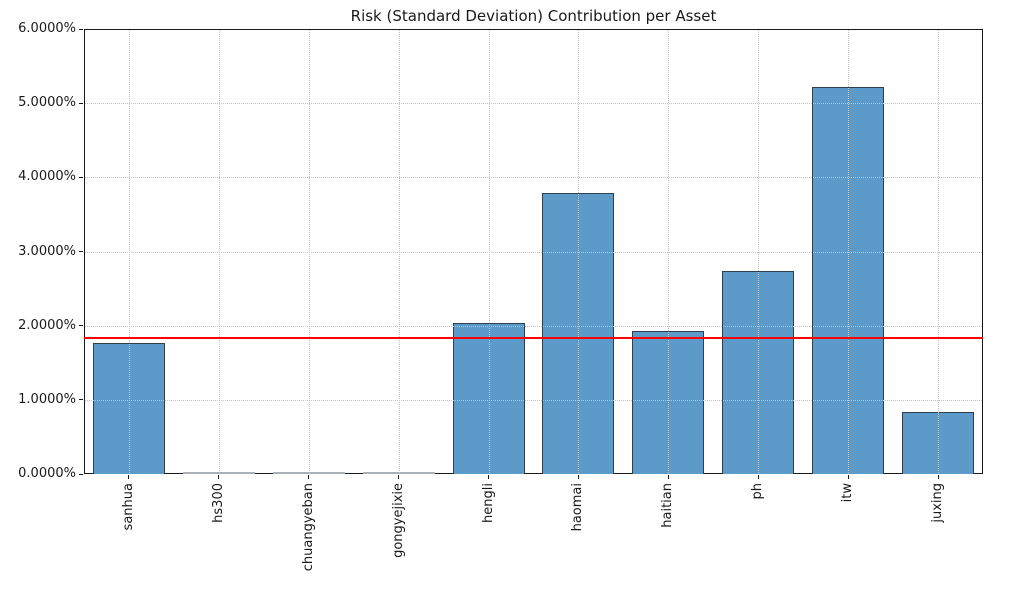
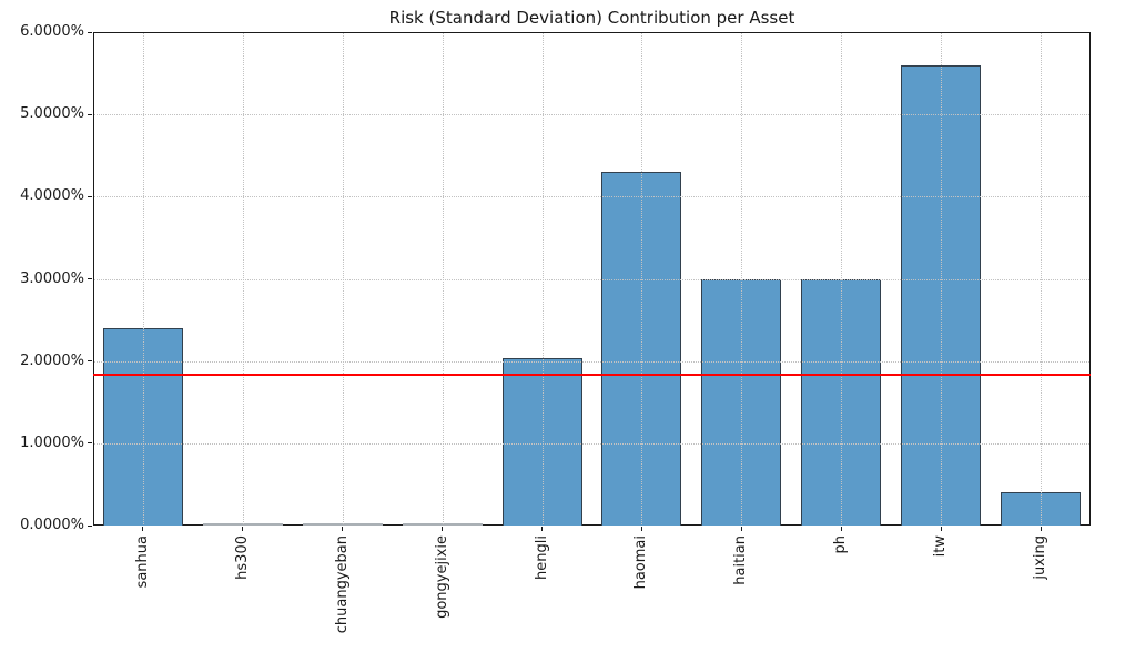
sanhua: 1.8% -> 2.4%
haomai: 3.8% -> 4.3%
haitian: 1.9% -> 3.0%
ph: 2.7% -> 3.0%
itw: 5.2% -> 5.6%
juxing: 0.8% -> 0.4%
